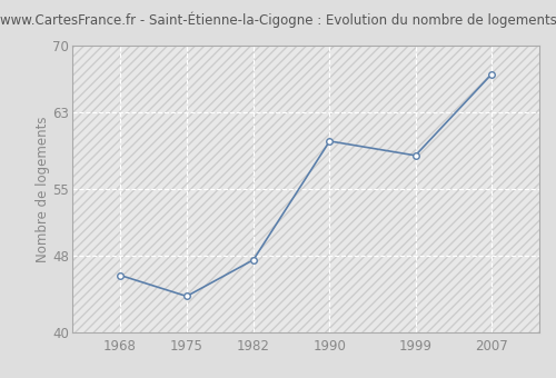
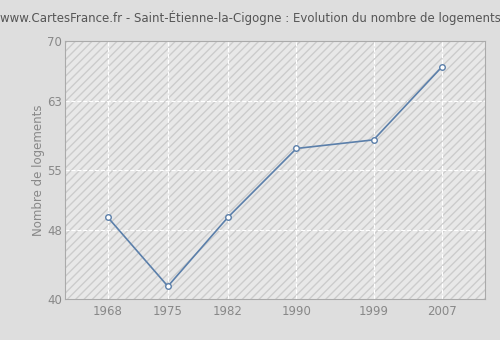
1968: 46.0 -> 49.5
1975: 43.8 -> 41.5
1982: 47.6 -> 49.5
1990: 60.0 -> 57.5
